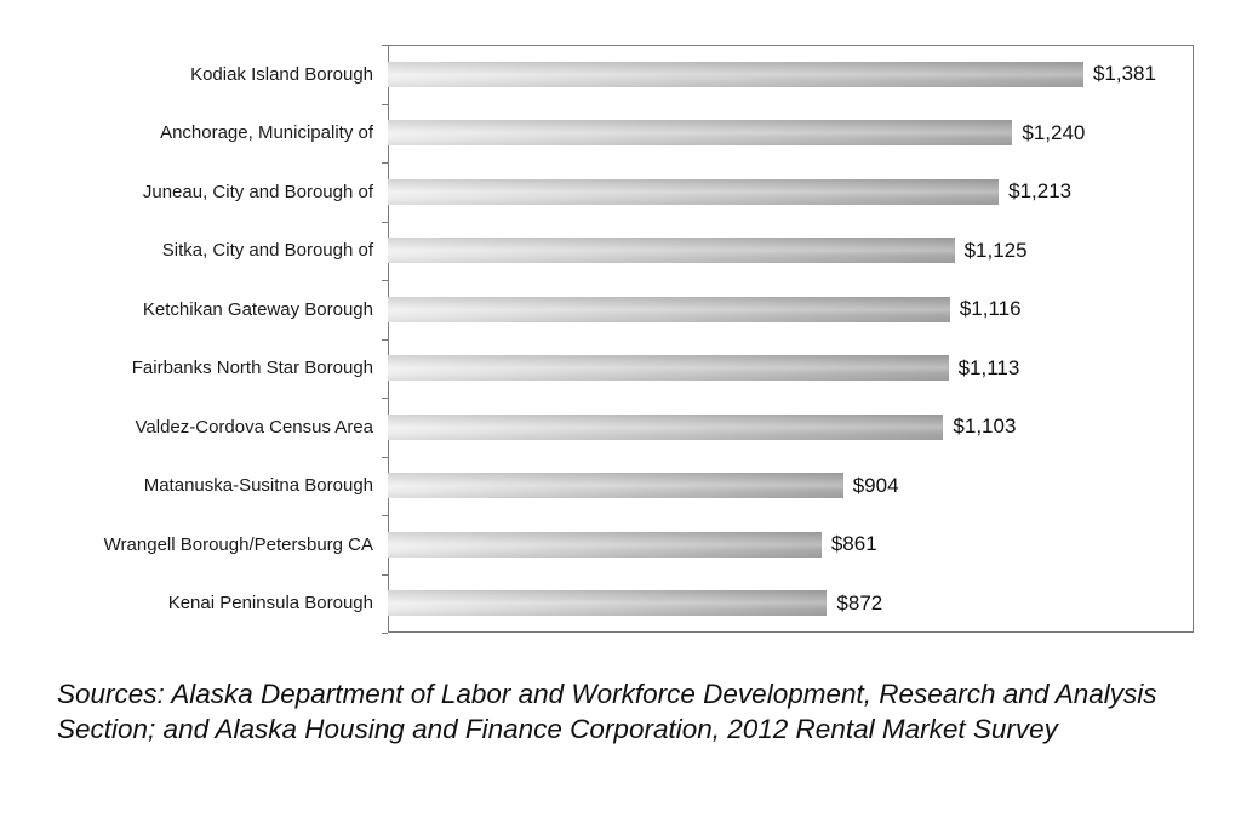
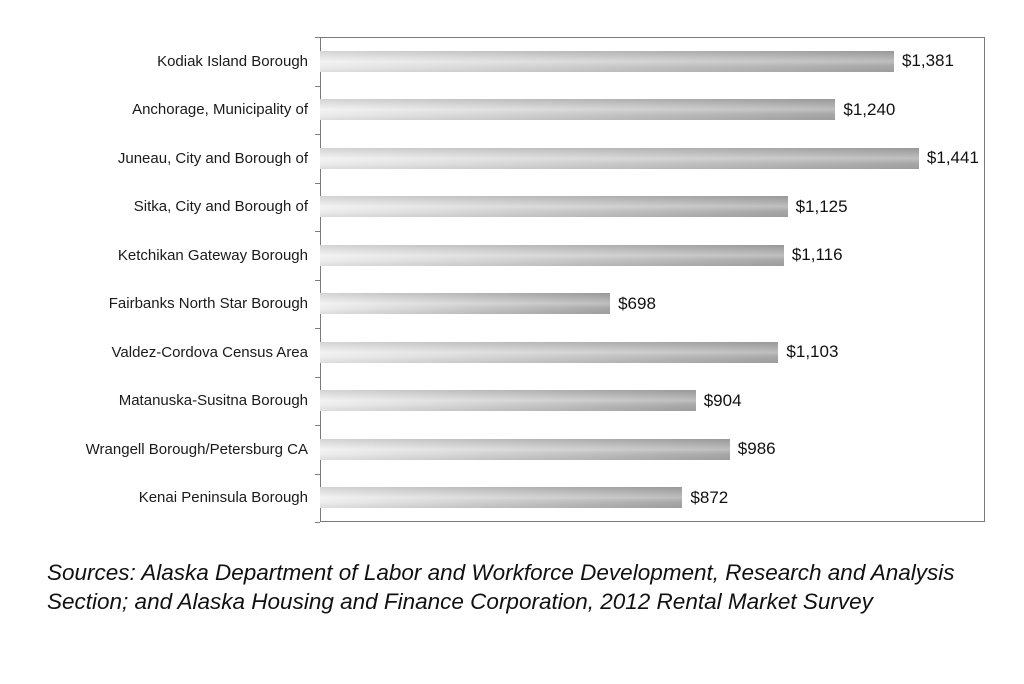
Juneau, City and Borough of: $1,213 -> $1,441
Fairbanks North Star Borough: $1,113 -> $698
Wrangell Borough/Petersburg CA: $861 -> $986
